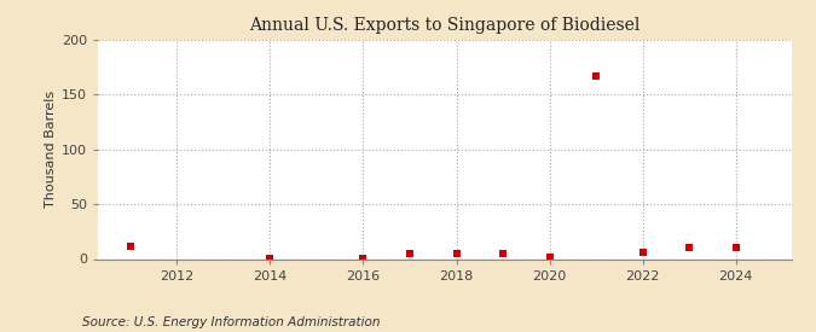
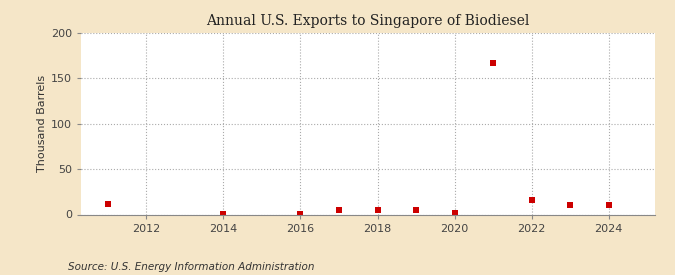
2022: 6 -> 16
